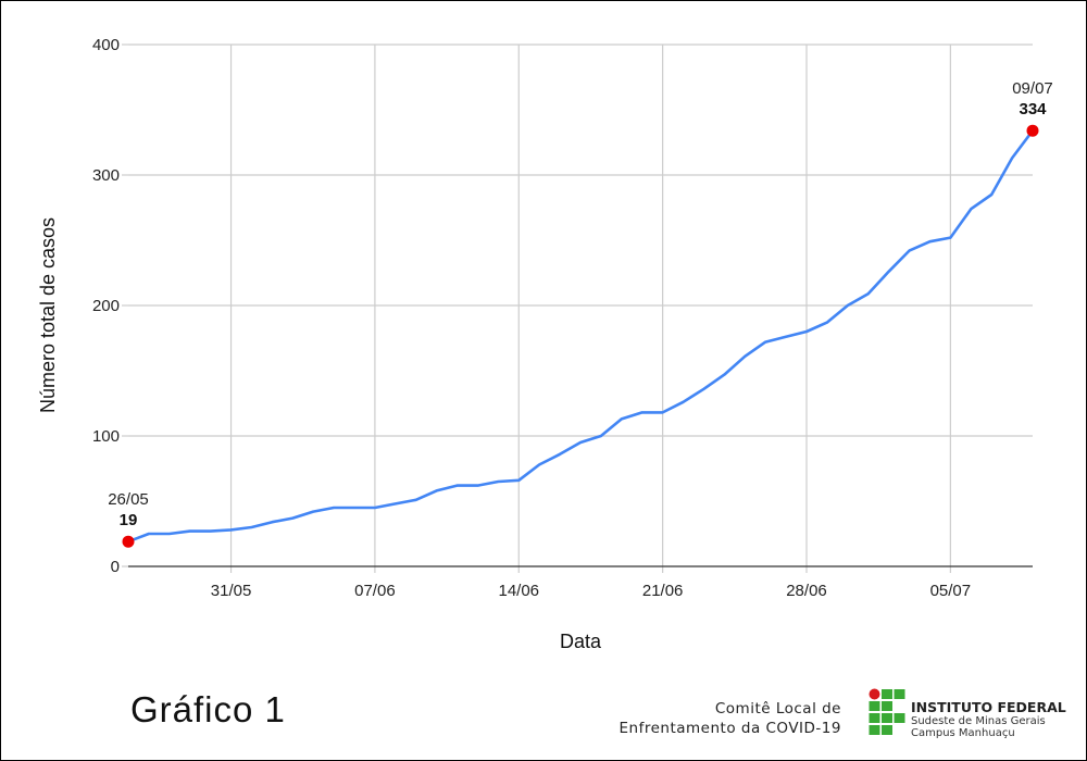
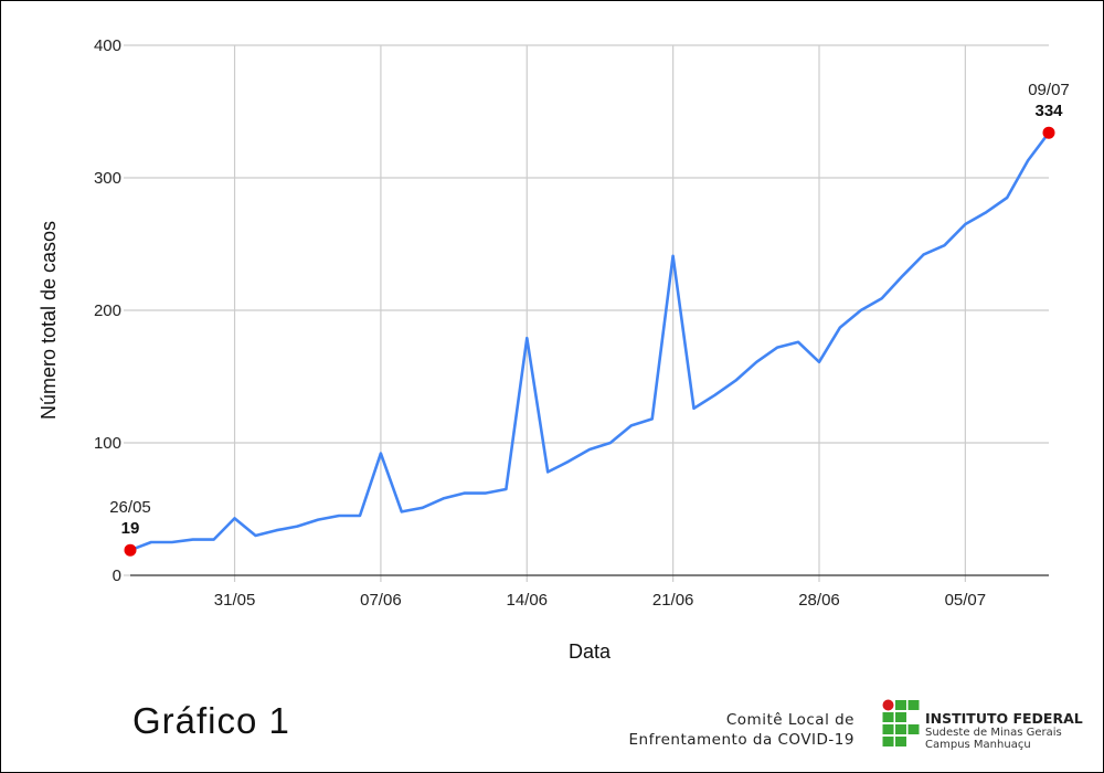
31/05: 28 -> 43
07/06: 45 -> 92
14/06: 66 -> 179
21/06: 118 -> 241
28/06: 180 -> 161
05/07: 252 -> 265
